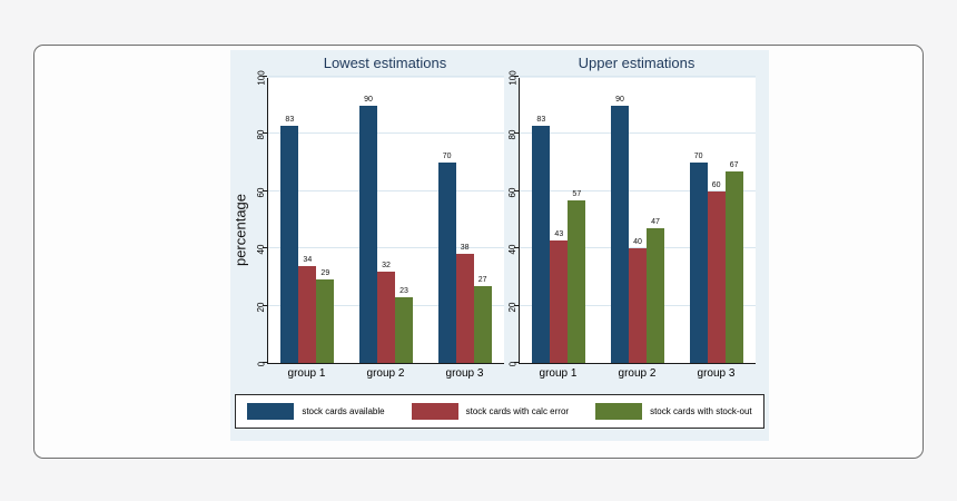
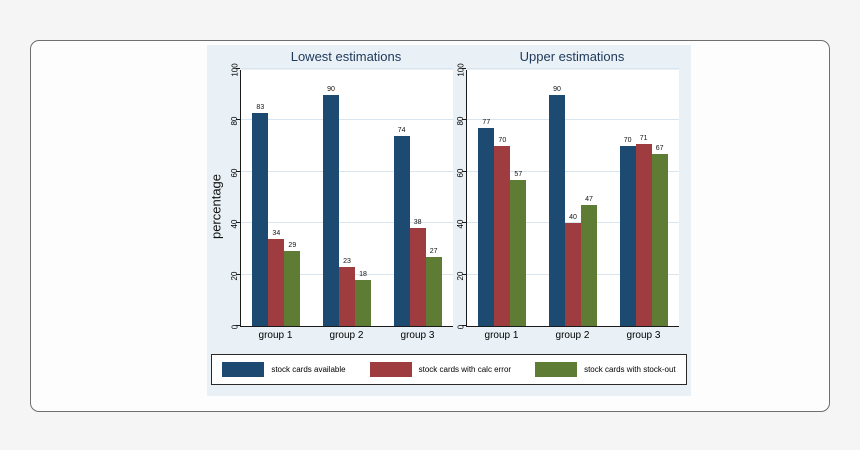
Lowest estimations/stock cards with calc error/group 2: 32 -> 23
Lowest estimations/stock cards with stock-out/group 2: 23 -> 18
Lowest estimations/stock cards available/group 3: 70 -> 74
Upper estimations/stock cards available/group 1: 83 -> 77
Upper estimations/stock cards with calc error/group 1: 43 -> 70
Upper estimations/stock cards with calc error/group 3: 60 -> 71
